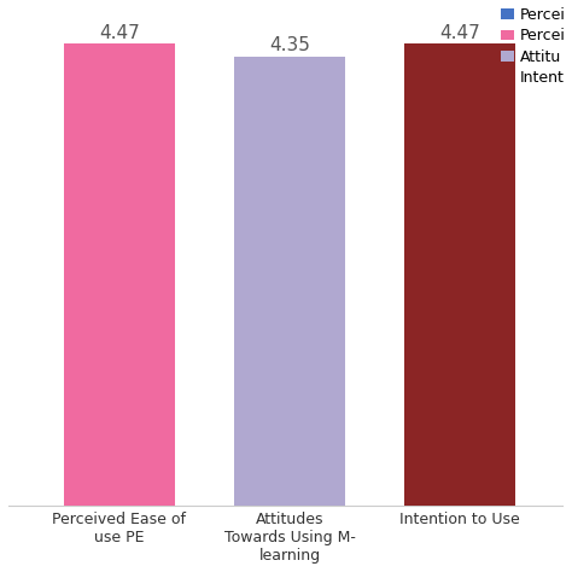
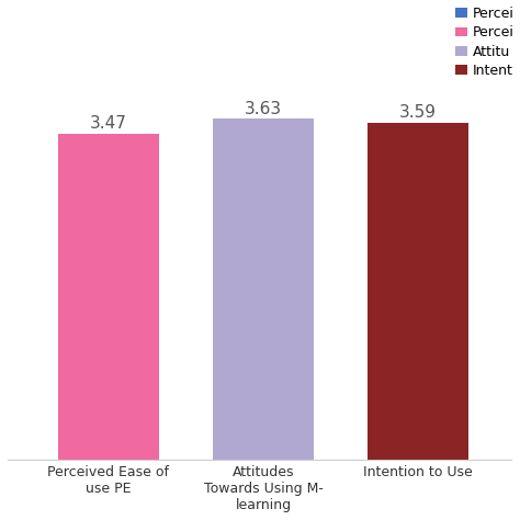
Perceived Ease of use PE: 4.47 -> 3.47
Attitudes Towards Using M- learning: 4.35 -> 3.63
Intention to Use: 4.47 -> 3.59
